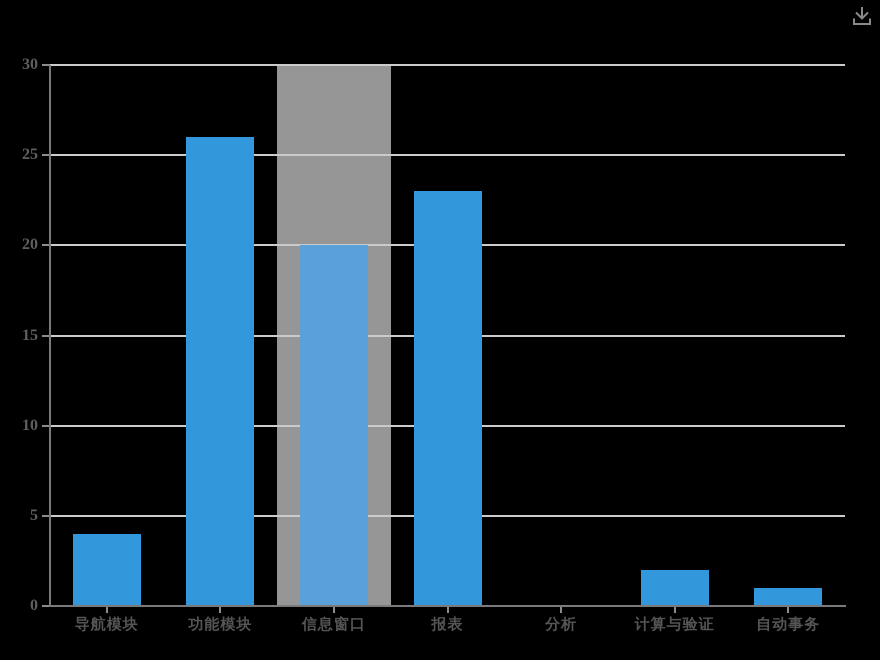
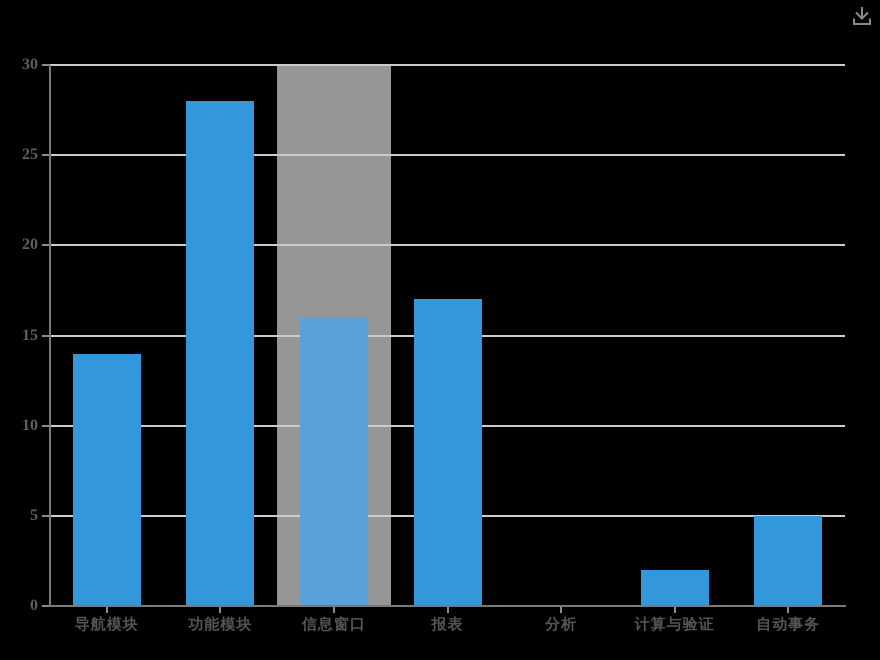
导航模块: 4 -> 14
功能模块: 26 -> 28
信息窗口: 20 -> 16
报表: 23 -> 17
自动事务: 1 -> 5
